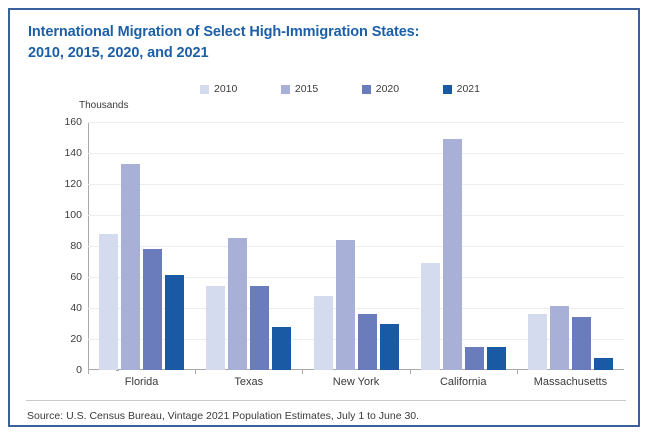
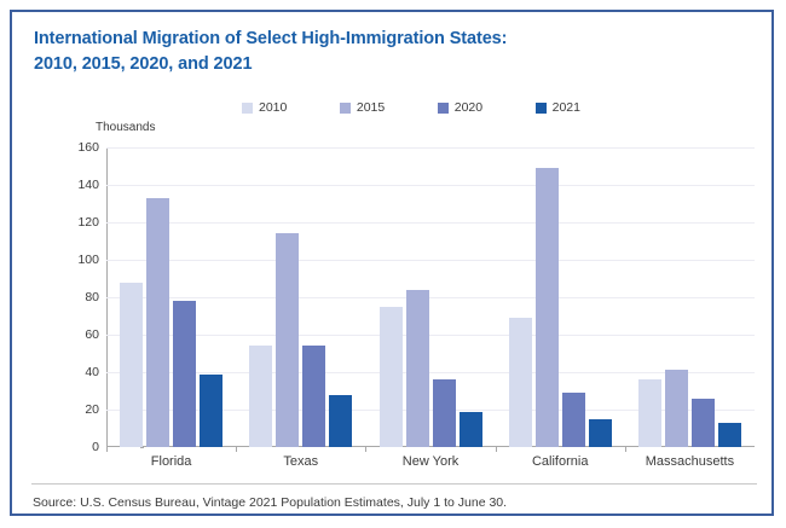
2021/Florida: 61 -> 39
2015/Texas: 85 -> 114
2010/New York: 48 -> 75
2021/New York: 30 -> 19
2020/California: 15 -> 29
2020/Massachusetts: 34 -> 26
2021/Massachusetts: 8 -> 13
